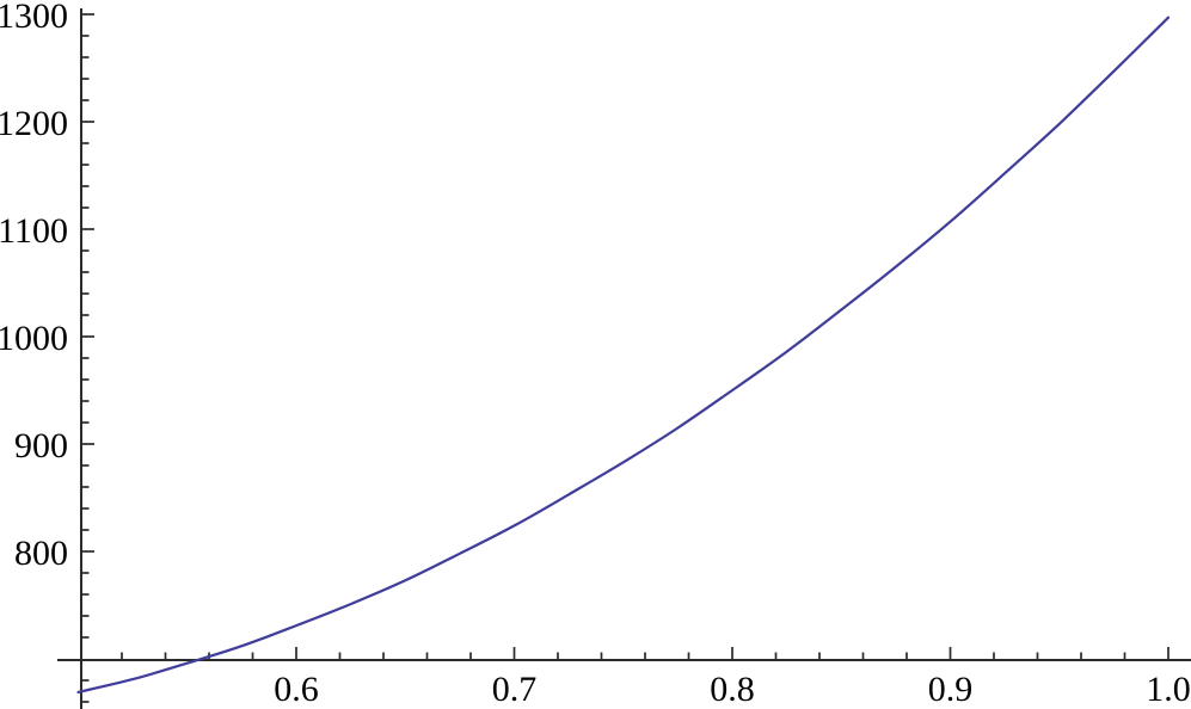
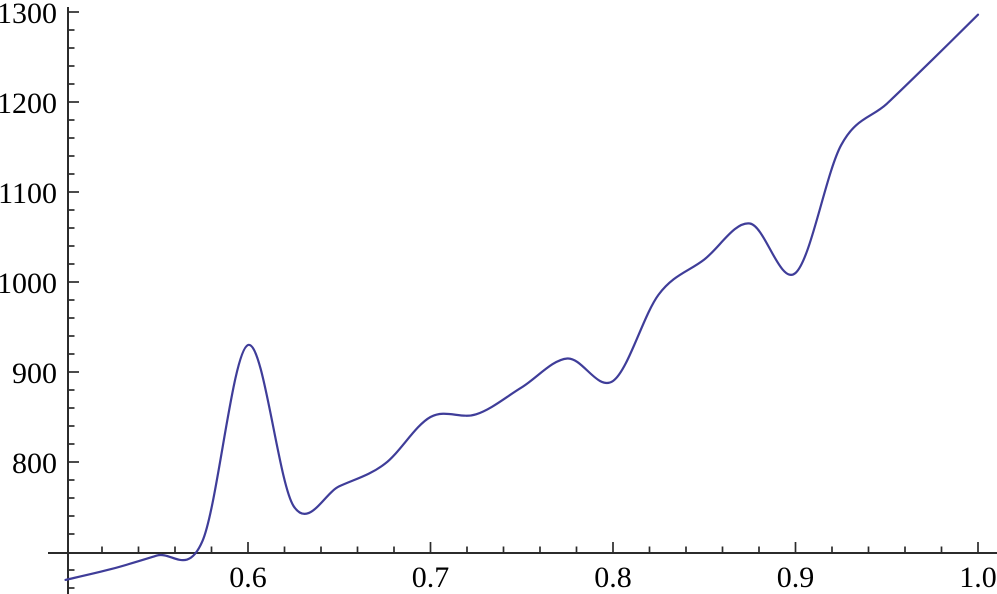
0.6: 730 -> 930
0.7: 820 -> 850
0.8: 950 -> 890
0.9: 1110 -> 1010
